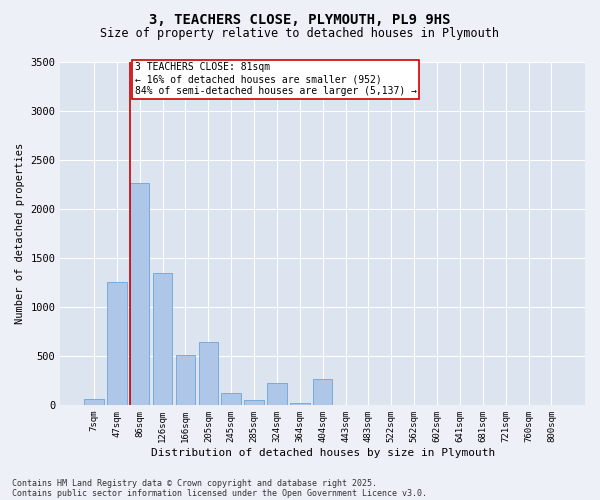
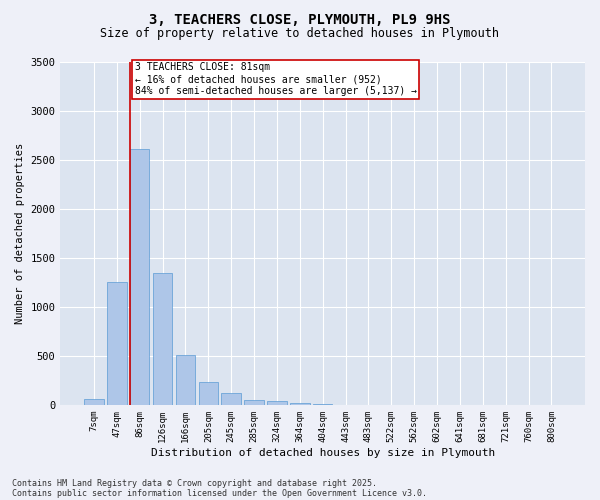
86sqm: 2260 -> 2610
205sqm: 640 -> 230
324sqm: 220 -> 40
404sqm: 260 -> 0
